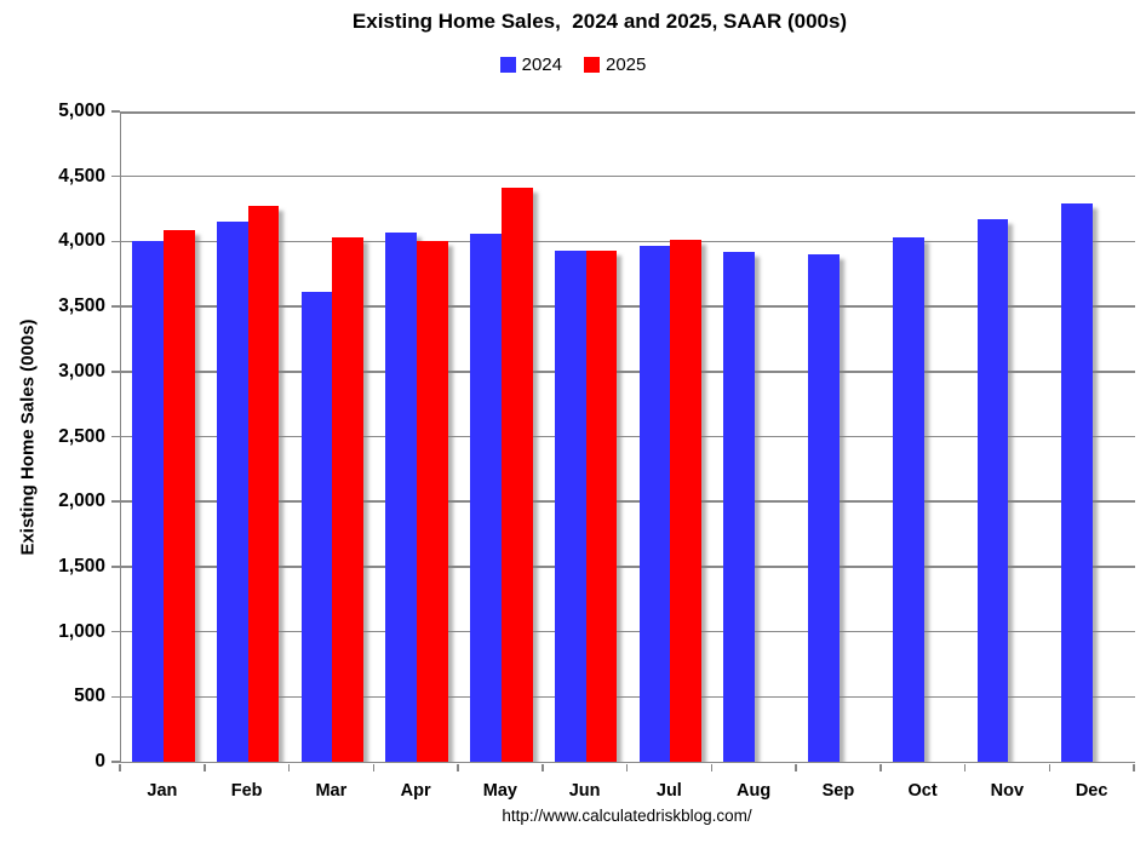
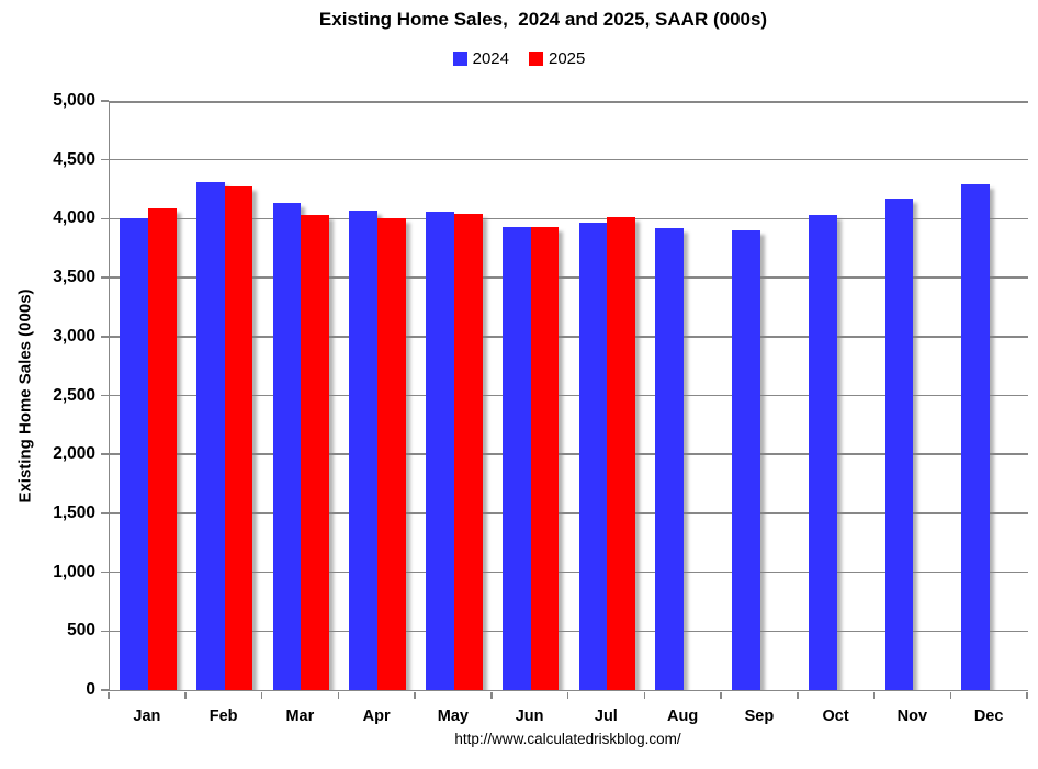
2024/Feb: 4150 -> 4310
2024/Mar: 3610 -> 4130
2025/May: 4410 -> 4040
